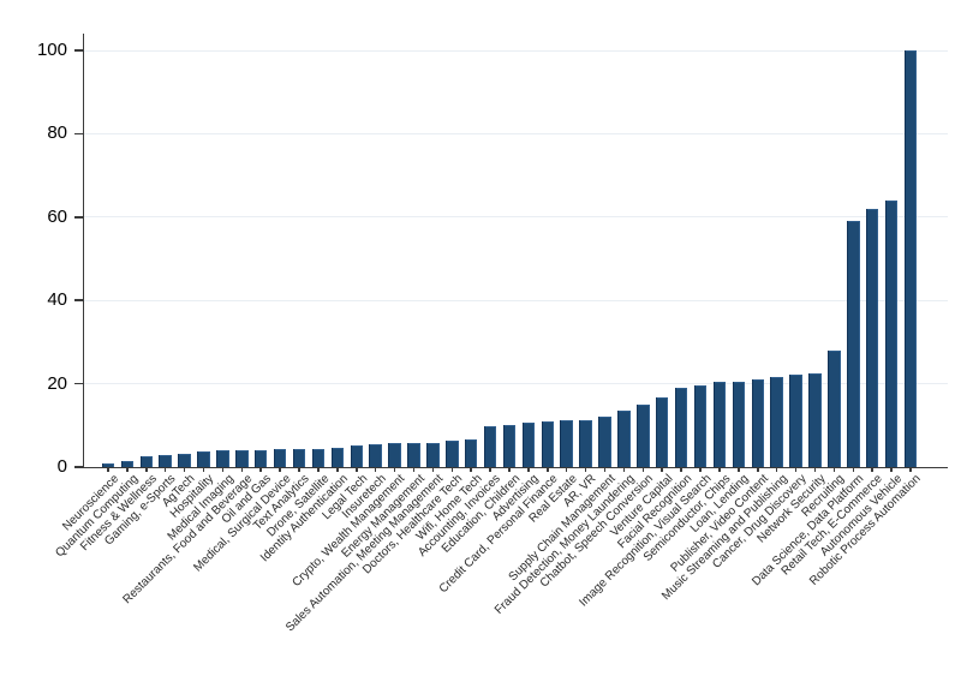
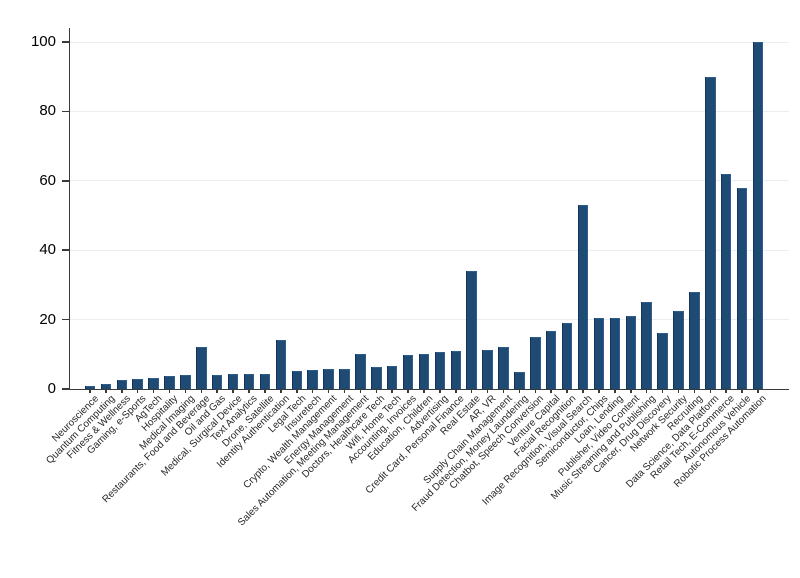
Restaurants, Food and Beverage: 4 -> 12
Identity Authentication: 4 -> 14
Sales Automation, Meeting Management: 6 -> 10
Real Estate: 11 -> 34
Fraud Detection, Money Laundering: 14 -> 5
Image Recognition, Visual Search: 20 -> 53
Music Streaming and Publishing: 22 -> 25
Cancer, Drug Discovery: 22 -> 16
Data Science, Data Platform: 59 -> 90
Autonomous Vehicle: 64 -> 58
